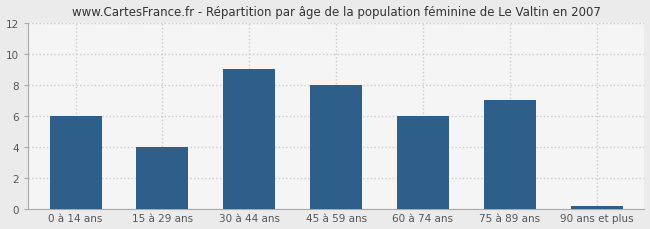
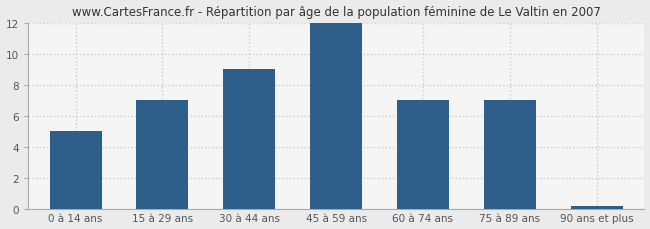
0 à 14 ans: 6.0 -> 5.0
15 à 29 ans: 4.0 -> 7.0
45 à 59 ans: 8.0 -> 12.0
60 à 74 ans: 6.0 -> 7.0
